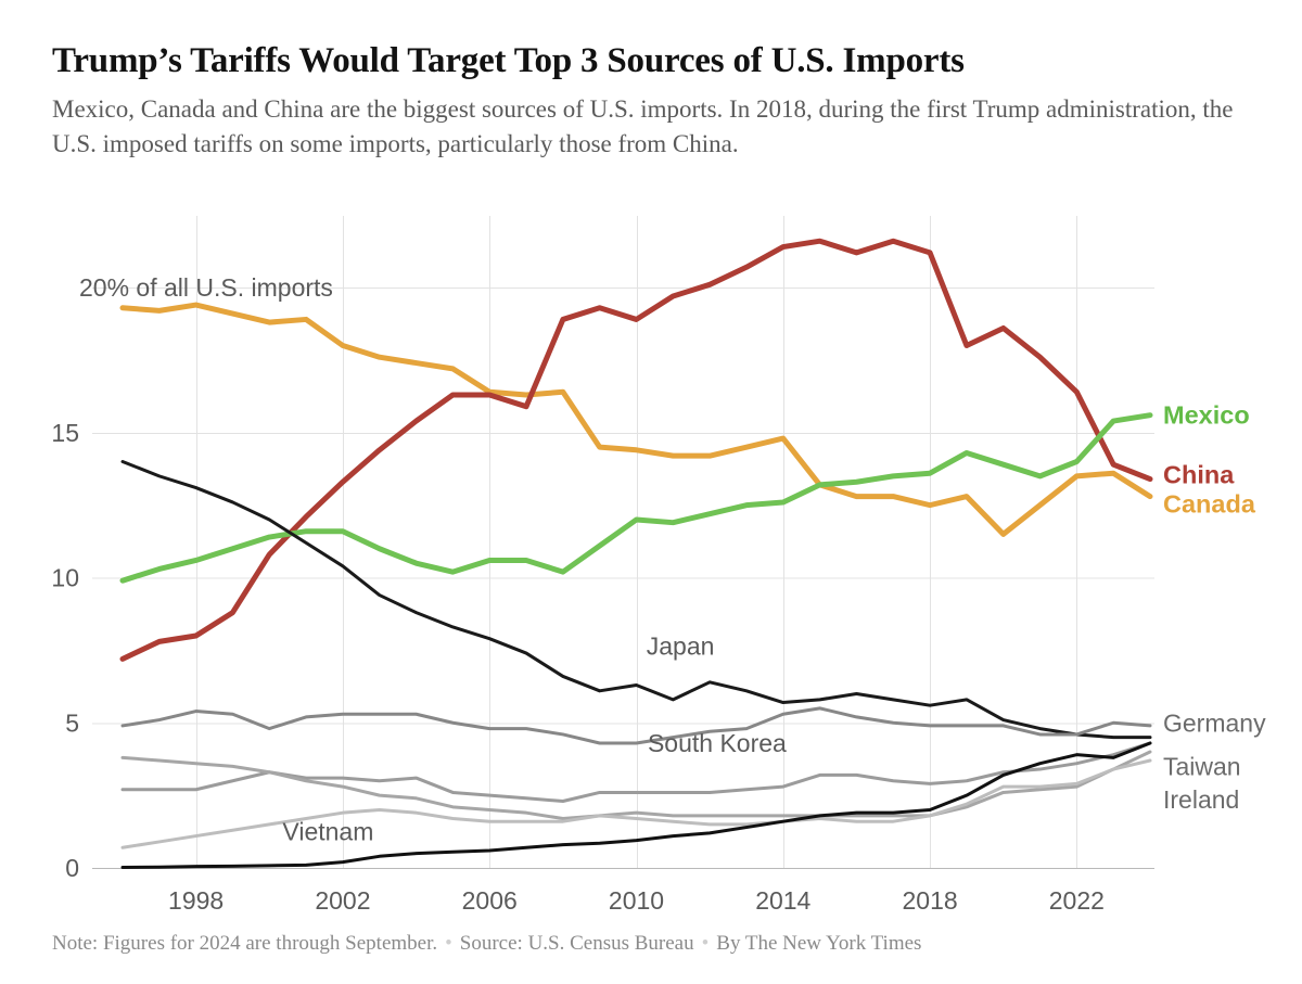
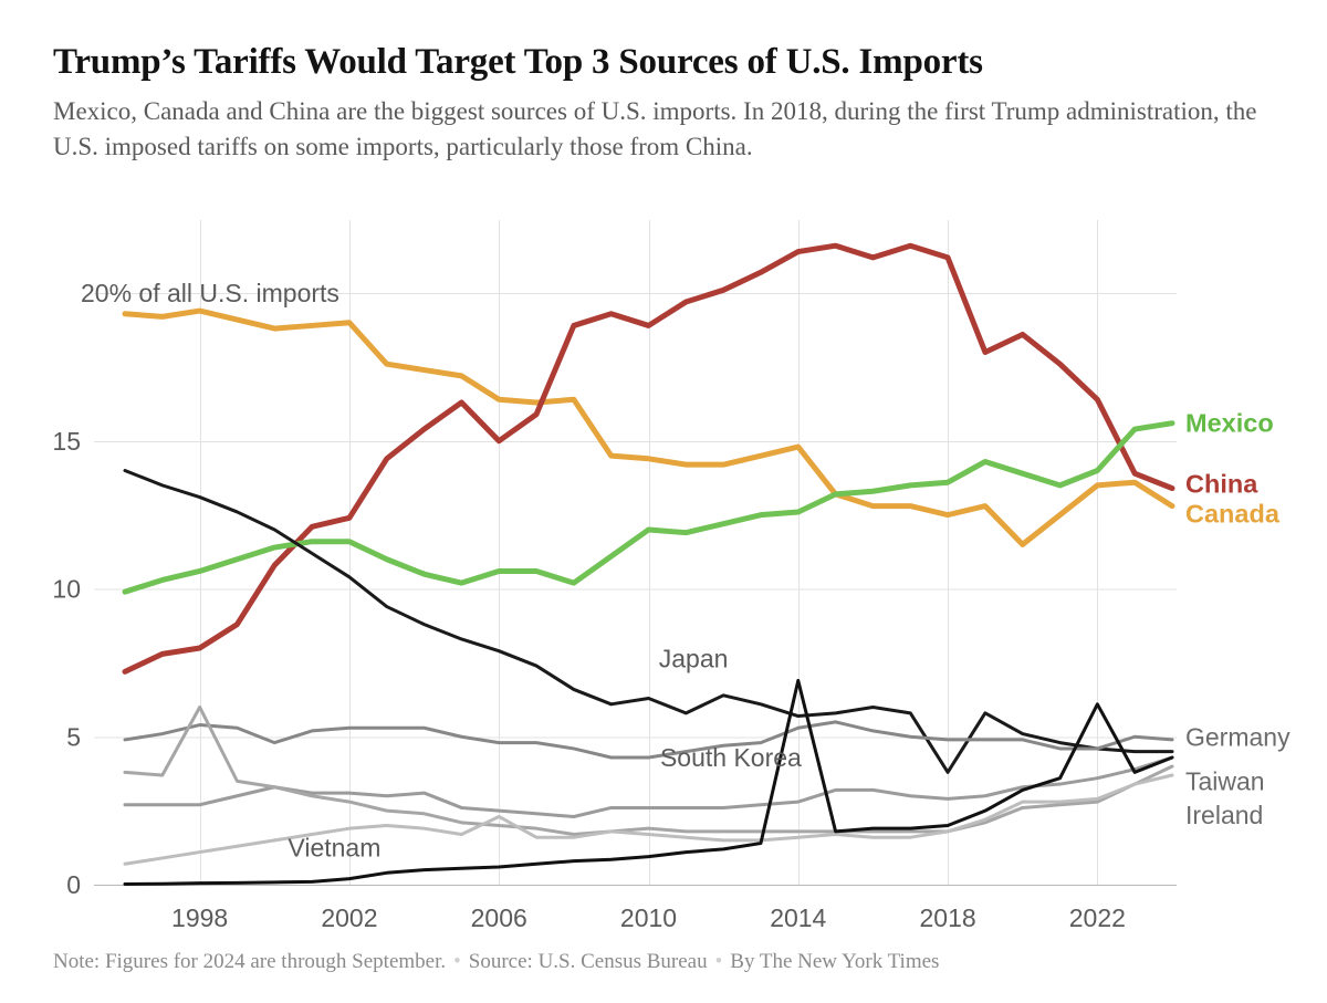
Taiwan/1998: 3.6 -> 6.0
Canada/2002: 18.0 -> 19.0
China/2002: 13.3 -> 12.4
China/2006: 16.3 -> 15.0
Ireland/2006: 1.6 -> 2.3
Vietnam/2014: 1.6 -> 6.9
Japan/2018: 5.6 -> 3.8
Vietnam/2022: 3.9 -> 6.1
